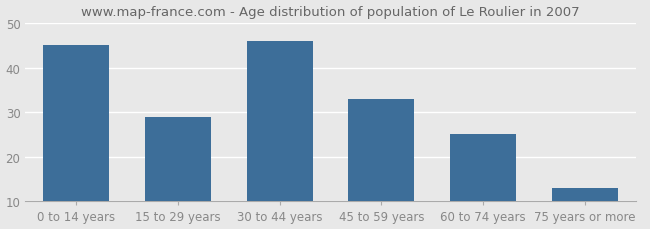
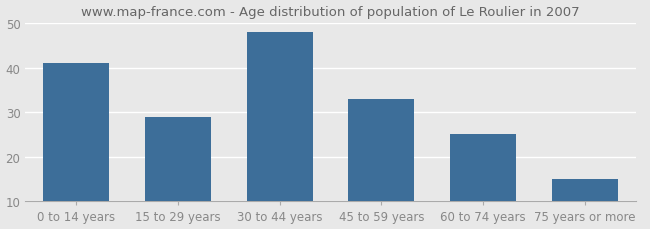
0 to 14 years: 45 -> 41
30 to 44 years: 46 -> 48
75 years or more: 13 -> 15
